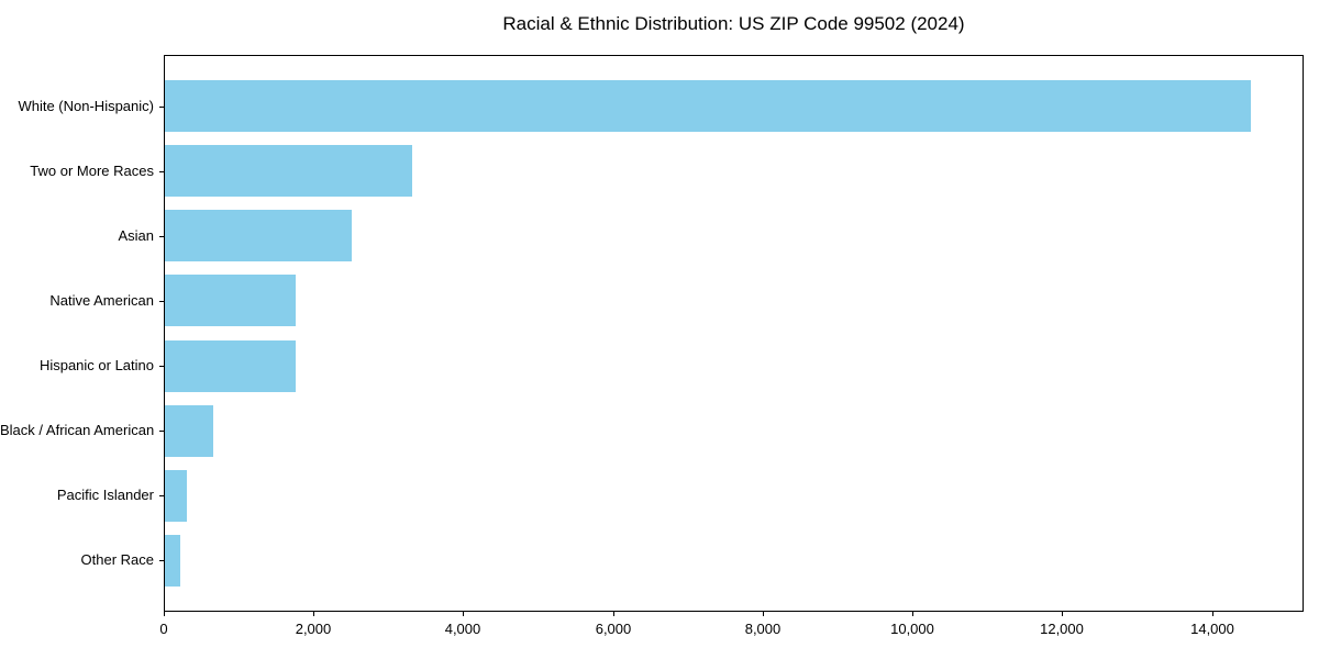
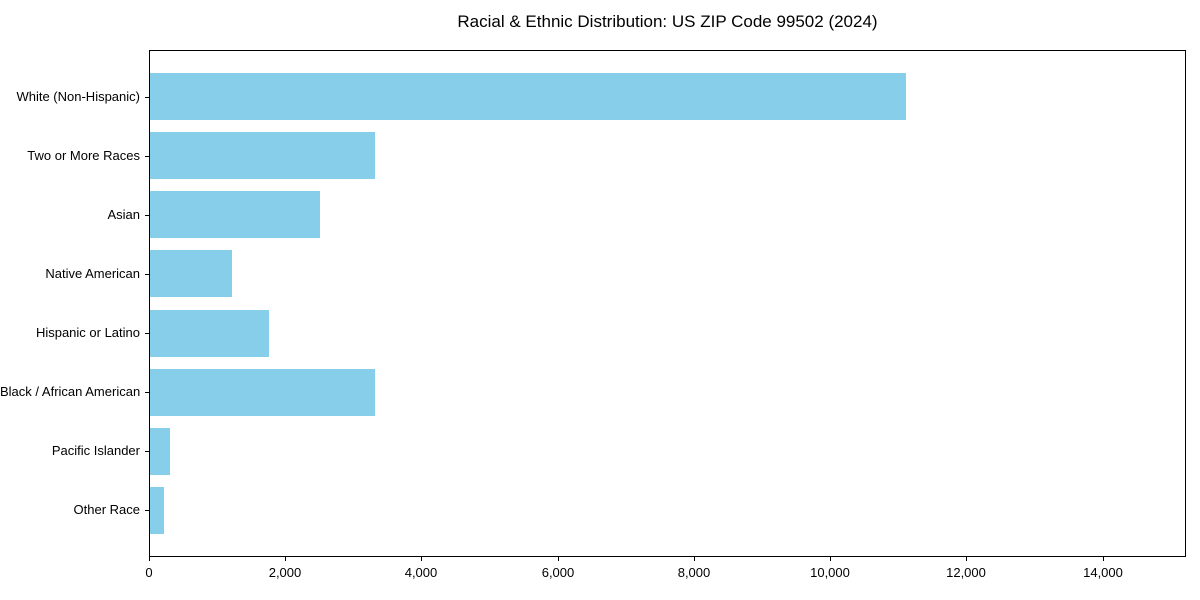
White (Non-Hispanic): 14500 -> 11100
Native American: 1800 -> 1200
Black / African American: 600 -> 3300
